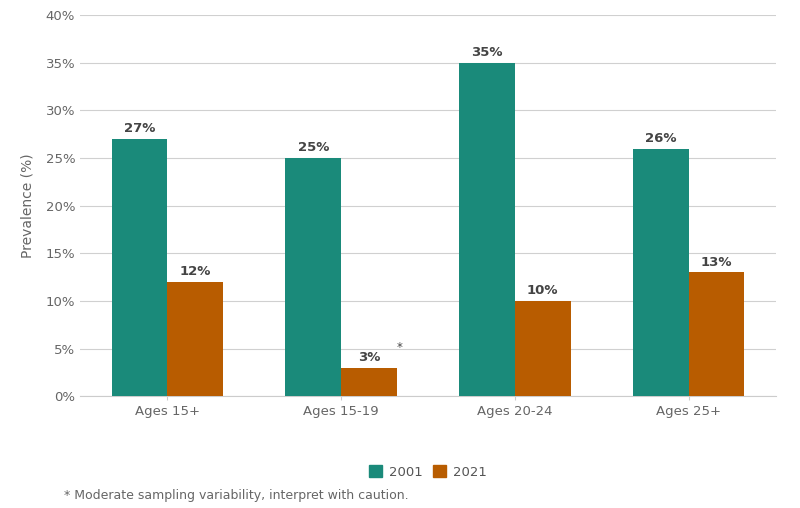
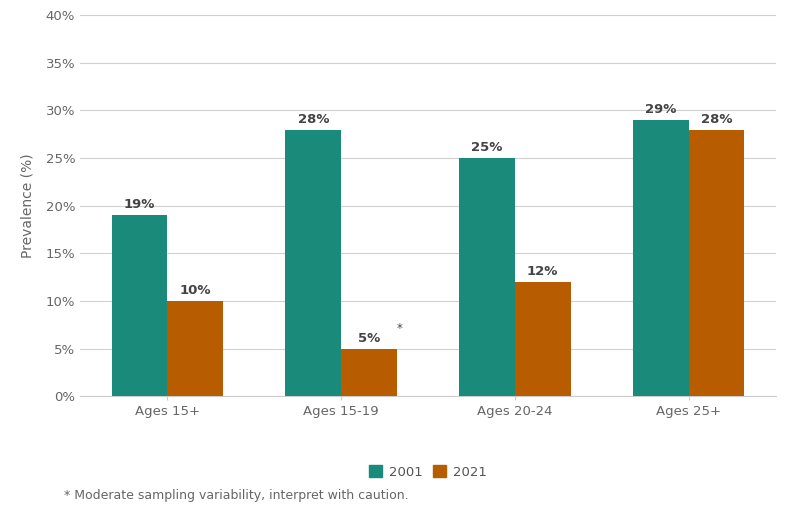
2001/Ages 15+: 27% -> 19%
2021/Ages 15+: 12% -> 10%
2001/Ages 15-19: 25% -> 28%
2021/Ages 15-19: 3% -> 5%
2001/Ages 20-24: 35% -> 25%
2021/Ages 20-24: 10% -> 12%
2001/Ages 25+: 26% -> 29%
2021/Ages 25+: 13% -> 28%
